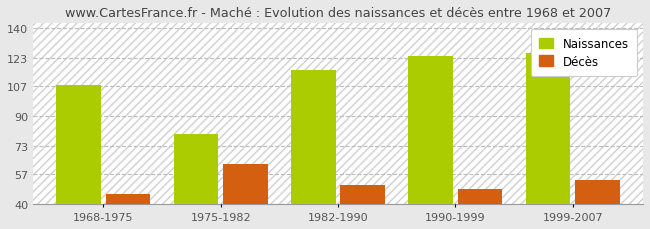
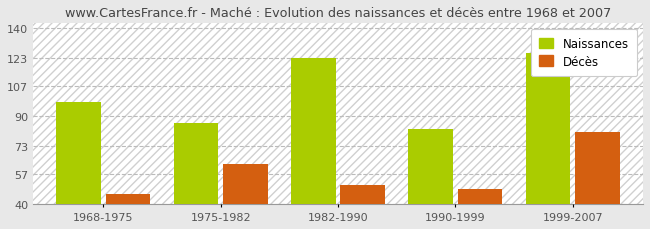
Naissances/1968-1975: 108 -> 98
Naissances/1975-1982: 80 -> 86
Naissances/1982-1990: 116 -> 123
Naissances/1990-1999: 124 -> 83
Décès/1999-2007: 54 -> 81
